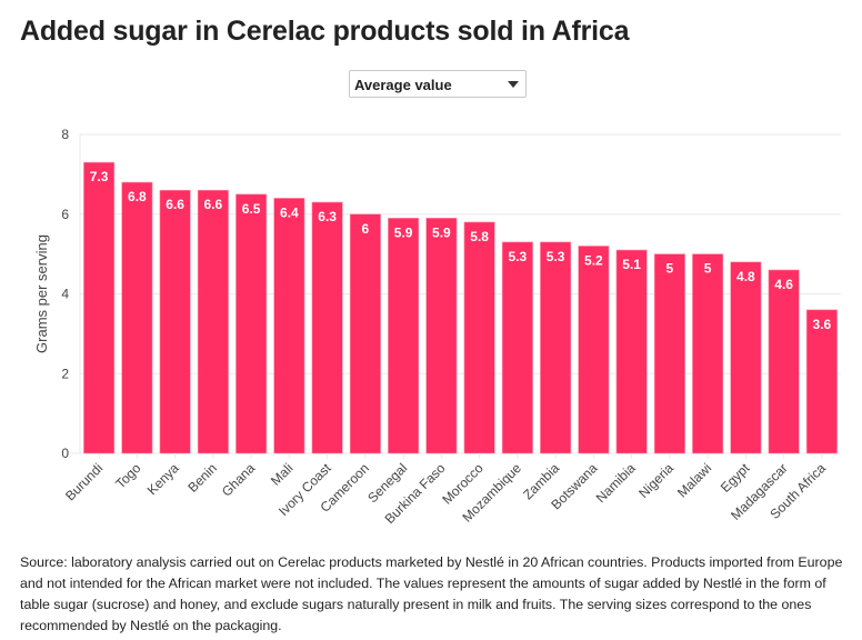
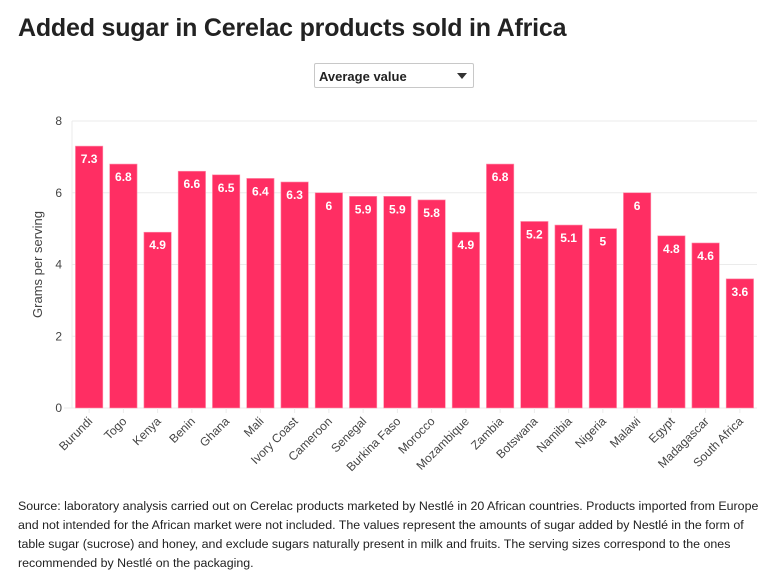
Kenya: 6.6 -> 4.9
Mozambique: 5.3 -> 4.9
Zambia: 5.3 -> 6.8
Malawi: 5 -> 6
